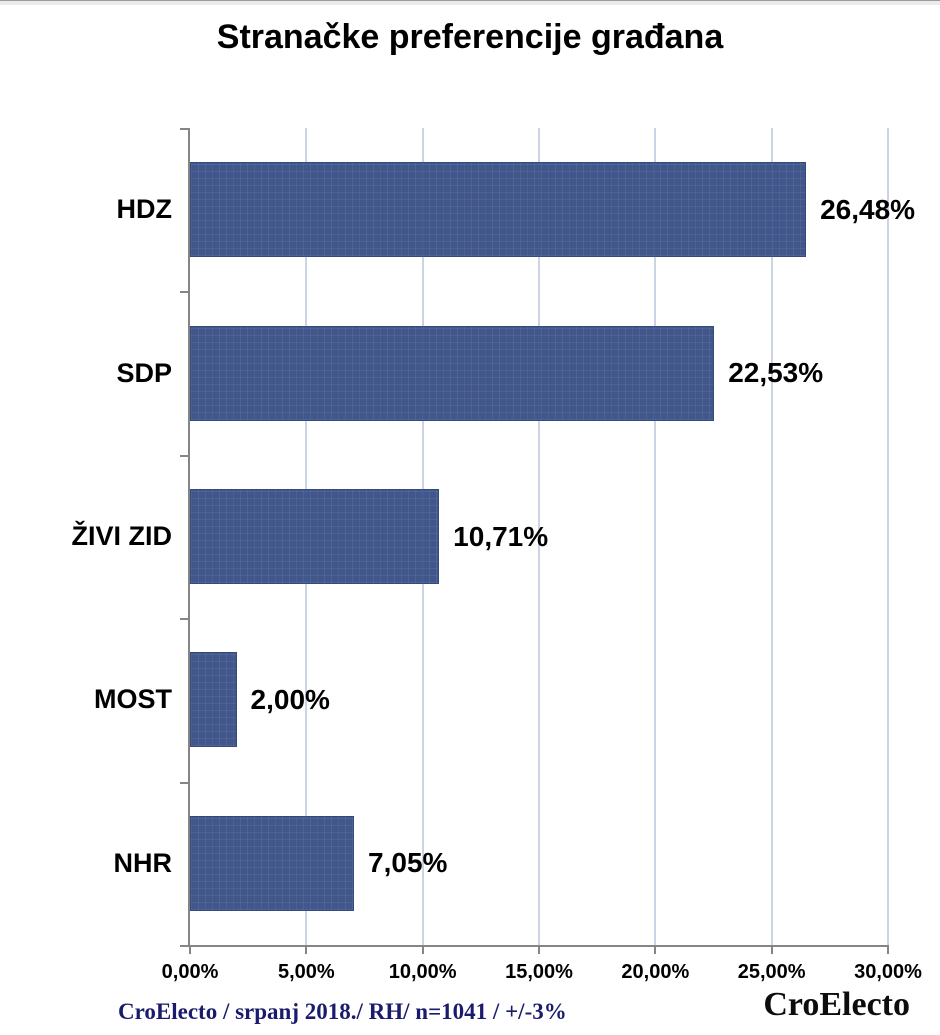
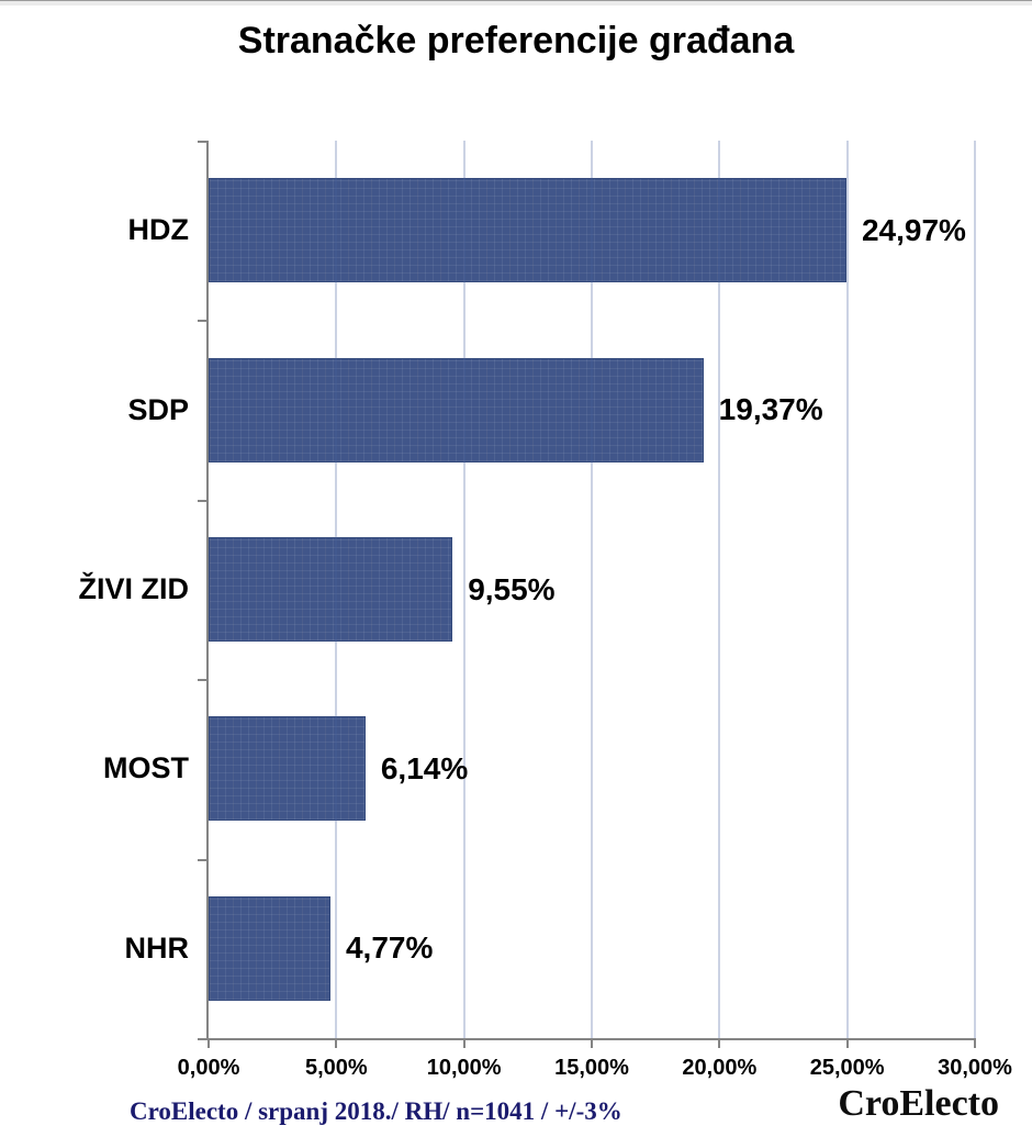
HDZ: 26,48% -> 24,97%
SDP: 22,53% -> 19,37%
ŽIVI ZID: 10,71% -> 9,55%
MOST: 2,00% -> 6,14%
NHR: 7,05% -> 4,77%
